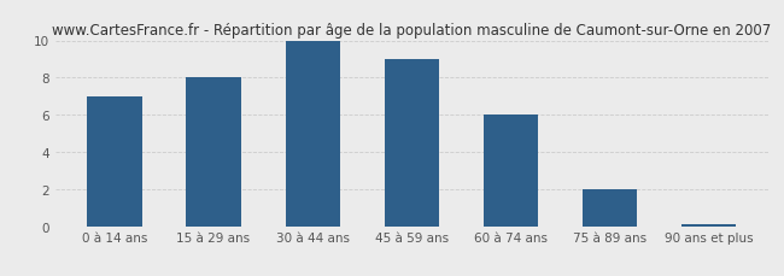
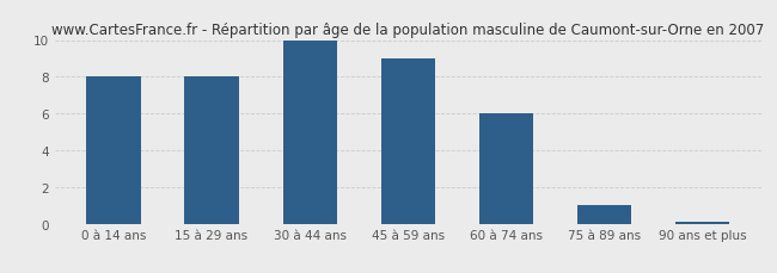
0 à 14 ans: 7.0 -> 8.0
75 à 89 ans: 2.0 -> 1.0
